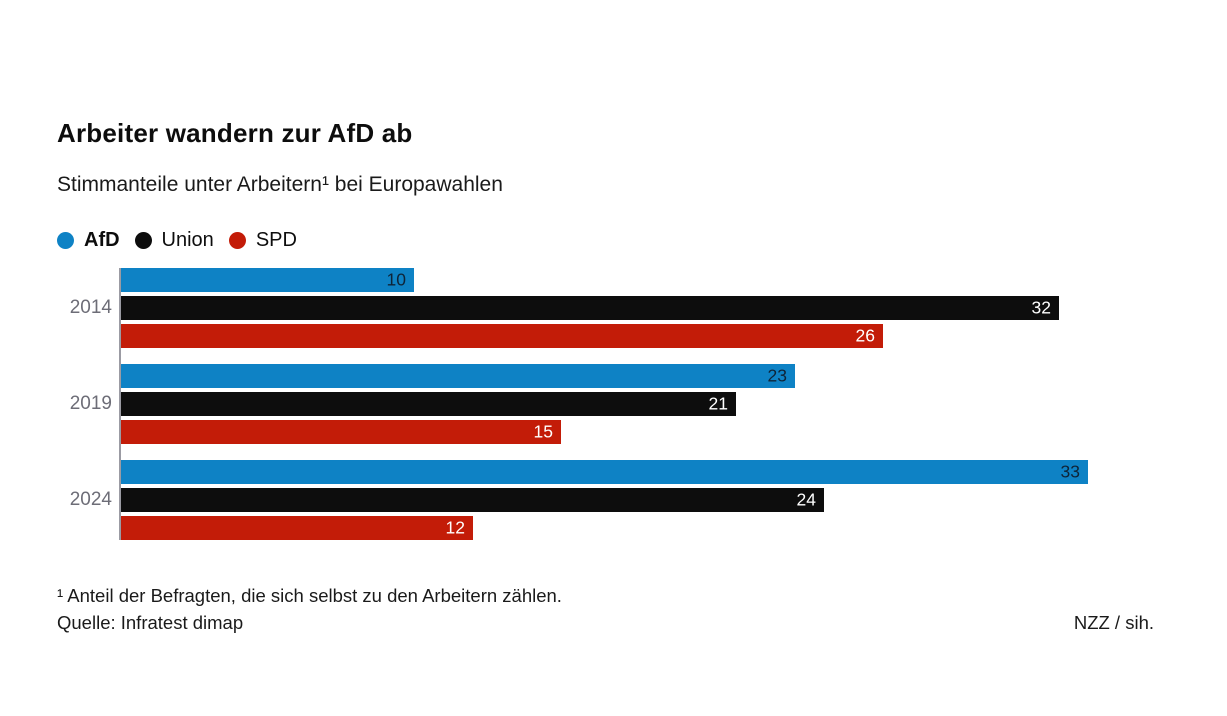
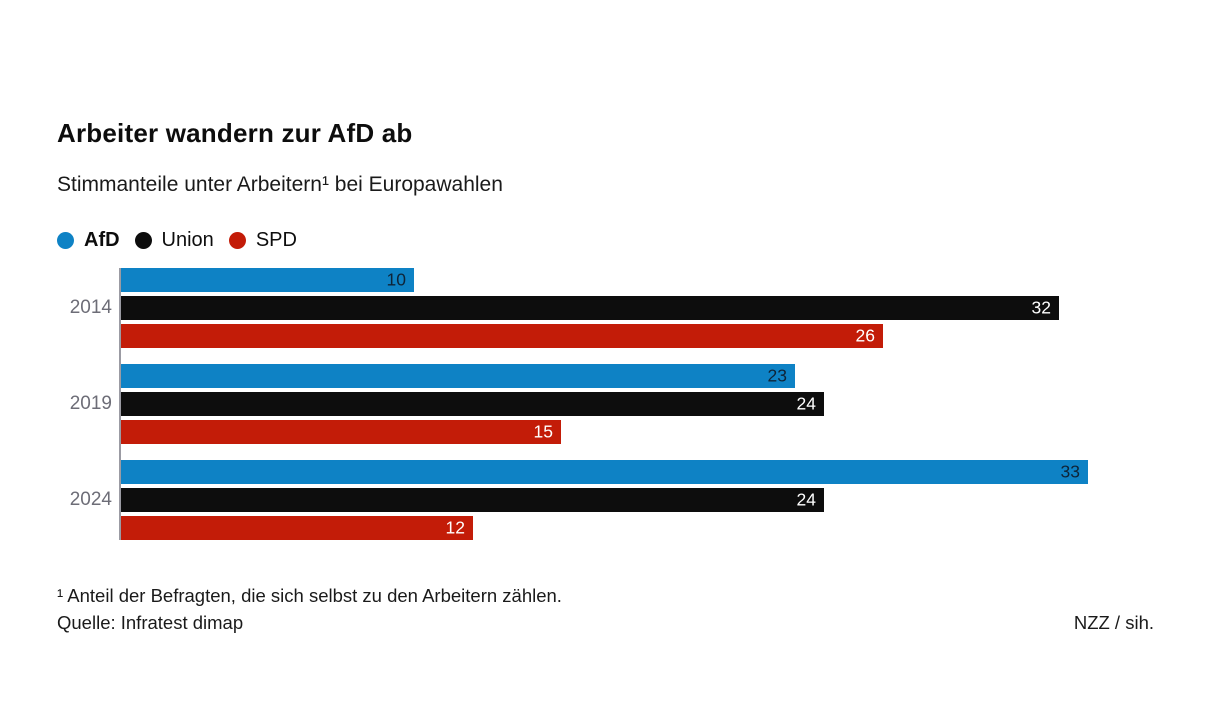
Union/2019: 21 -> 24
